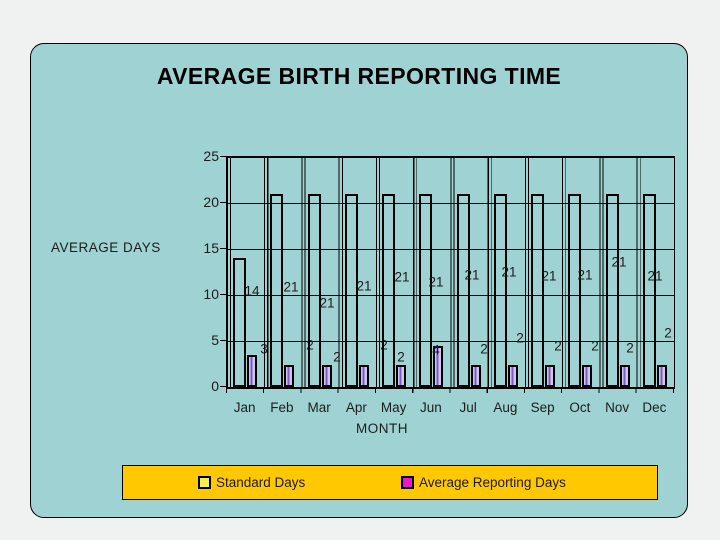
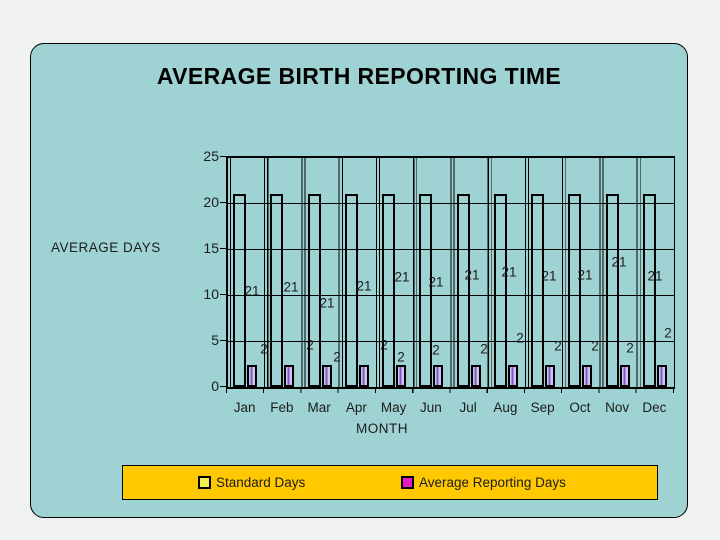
Standard Days/Jan: 14 -> 21
Average Reporting Days/Jan: 3 -> 2
Average Reporting Days/Jun: 4 -> 2
